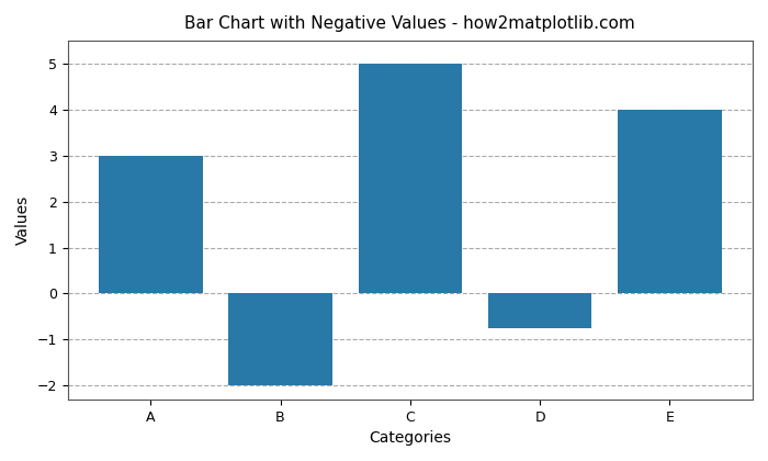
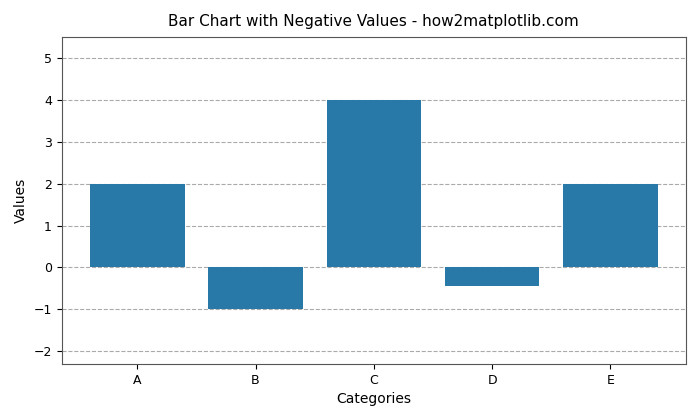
A: 3.00 -> 2.00
B: -2.00 -> -1.00
C: 5.00 -> 4.00
D: -0.75 -> -0.45
E: 4.00 -> 2.00
